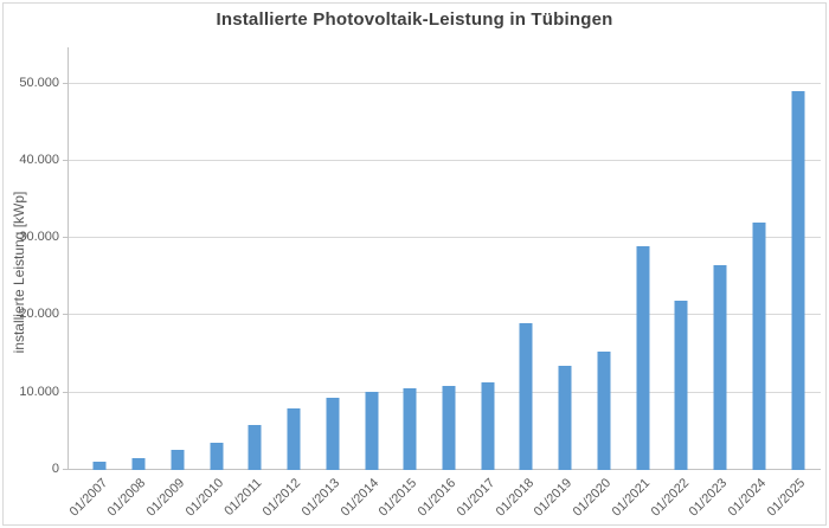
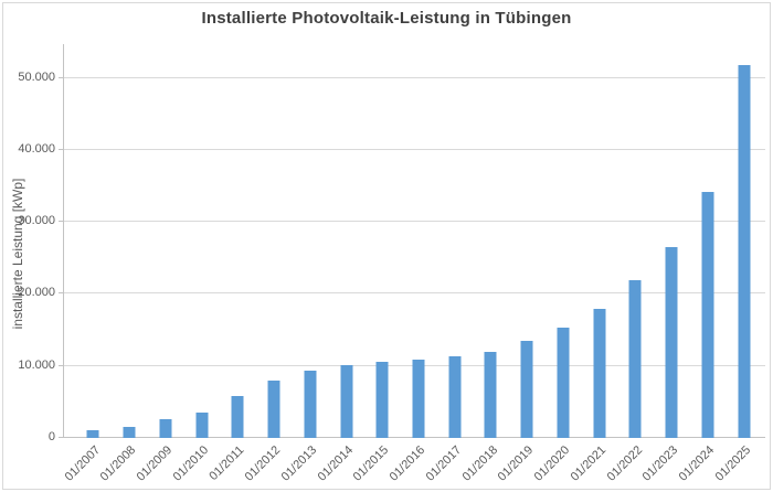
01/2018: 19000 -> 12000
01/2021: 29000 -> 18000
01/2024: 32000 -> 34000
01/2025: 49000 -> 52000
